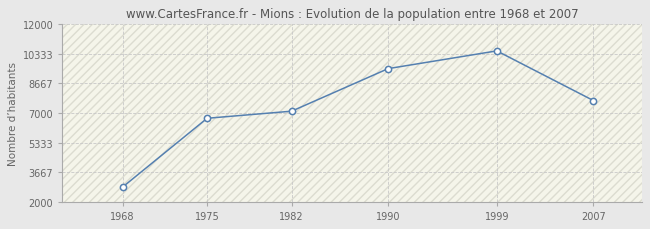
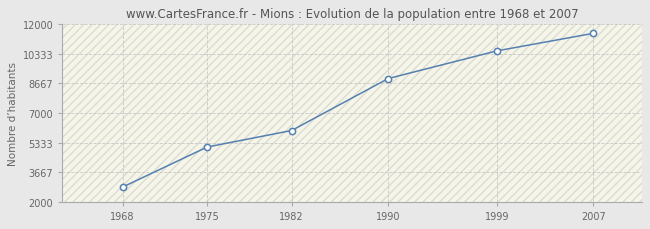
1975: 6700 -> 5100
1982: 7100 -> 6000
1990: 9500 -> 8900
2007: 7700 -> 11500
